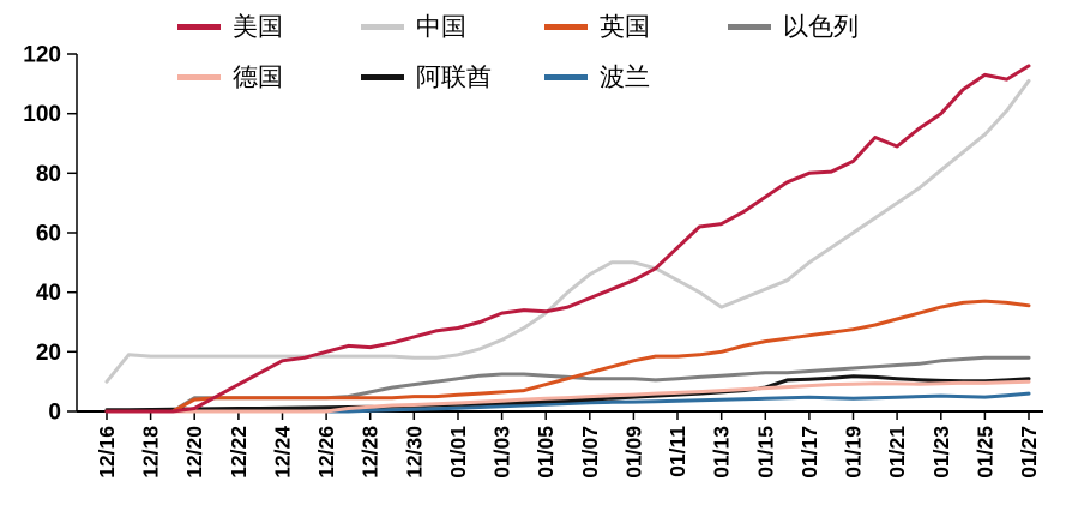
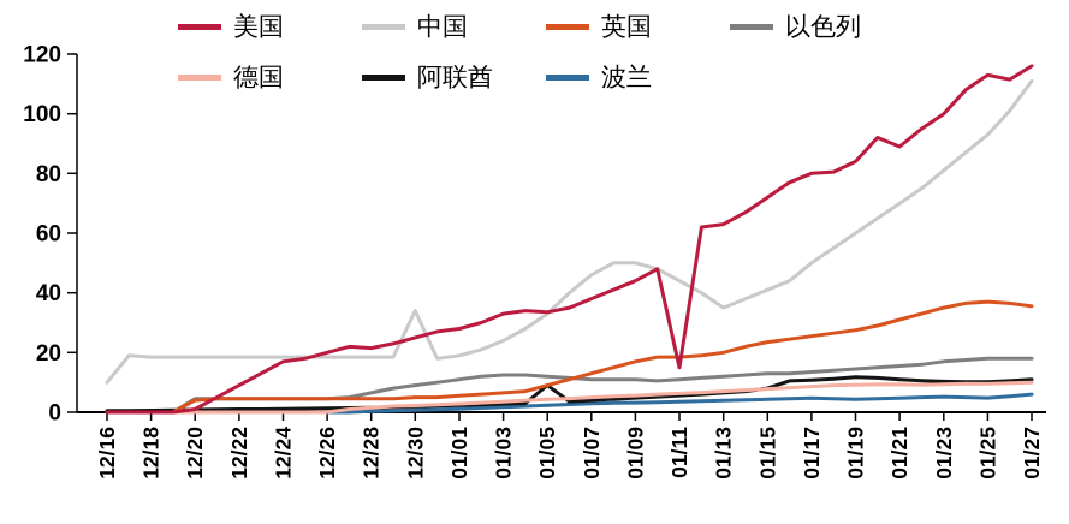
中国/12/30: 18 -> 34
阿联酋/01/05: 3 -> 9
美国/01/11: 55 -> 15
